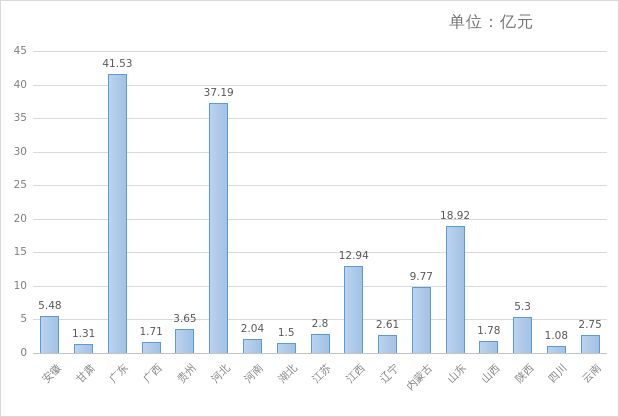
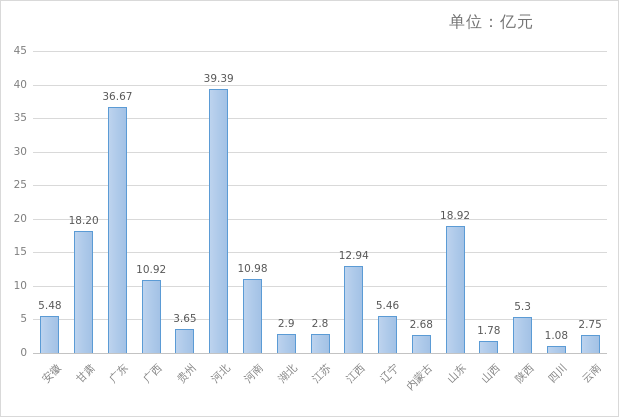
甘肃: 1.31 -> 18.20
广东: 41.53 -> 36.67
广西: 1.71 -> 10.92
河北: 37.19 -> 39.39
河南: 2.04 -> 10.98
湖北: 1.5 -> 2.9
辽宁: 2.61 -> 5.46
内蒙古: 9.77 -> 2.68
